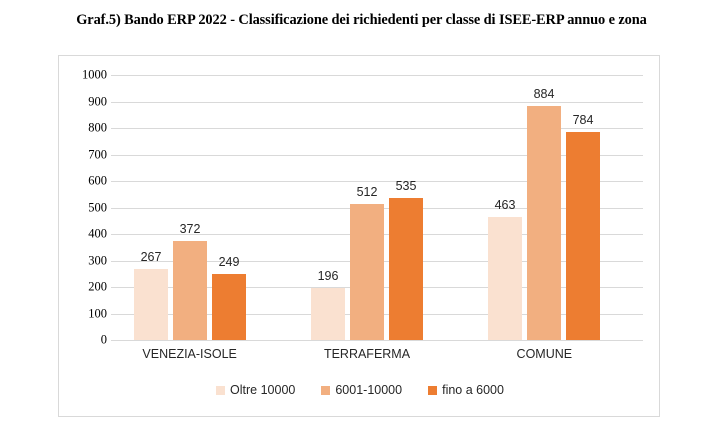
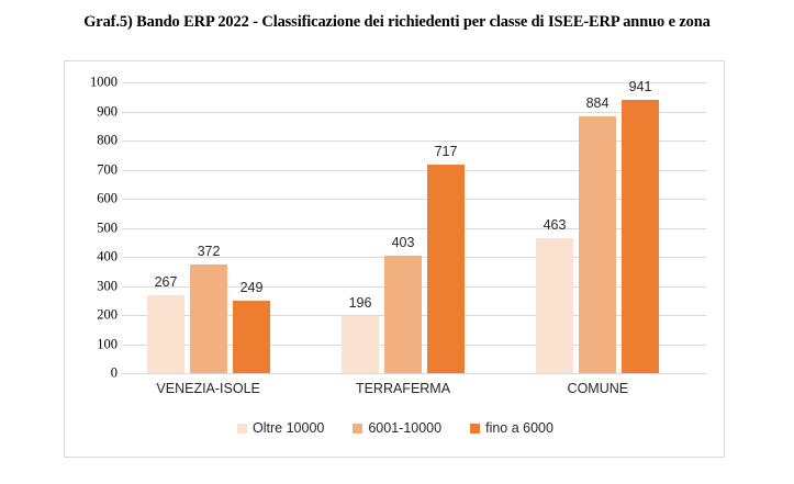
6001-10000/TERRAFERMA: 512 -> 403
fino a 6000/TERRAFERMA: 535 -> 717
fino a 6000/COMUNE: 784 -> 941
